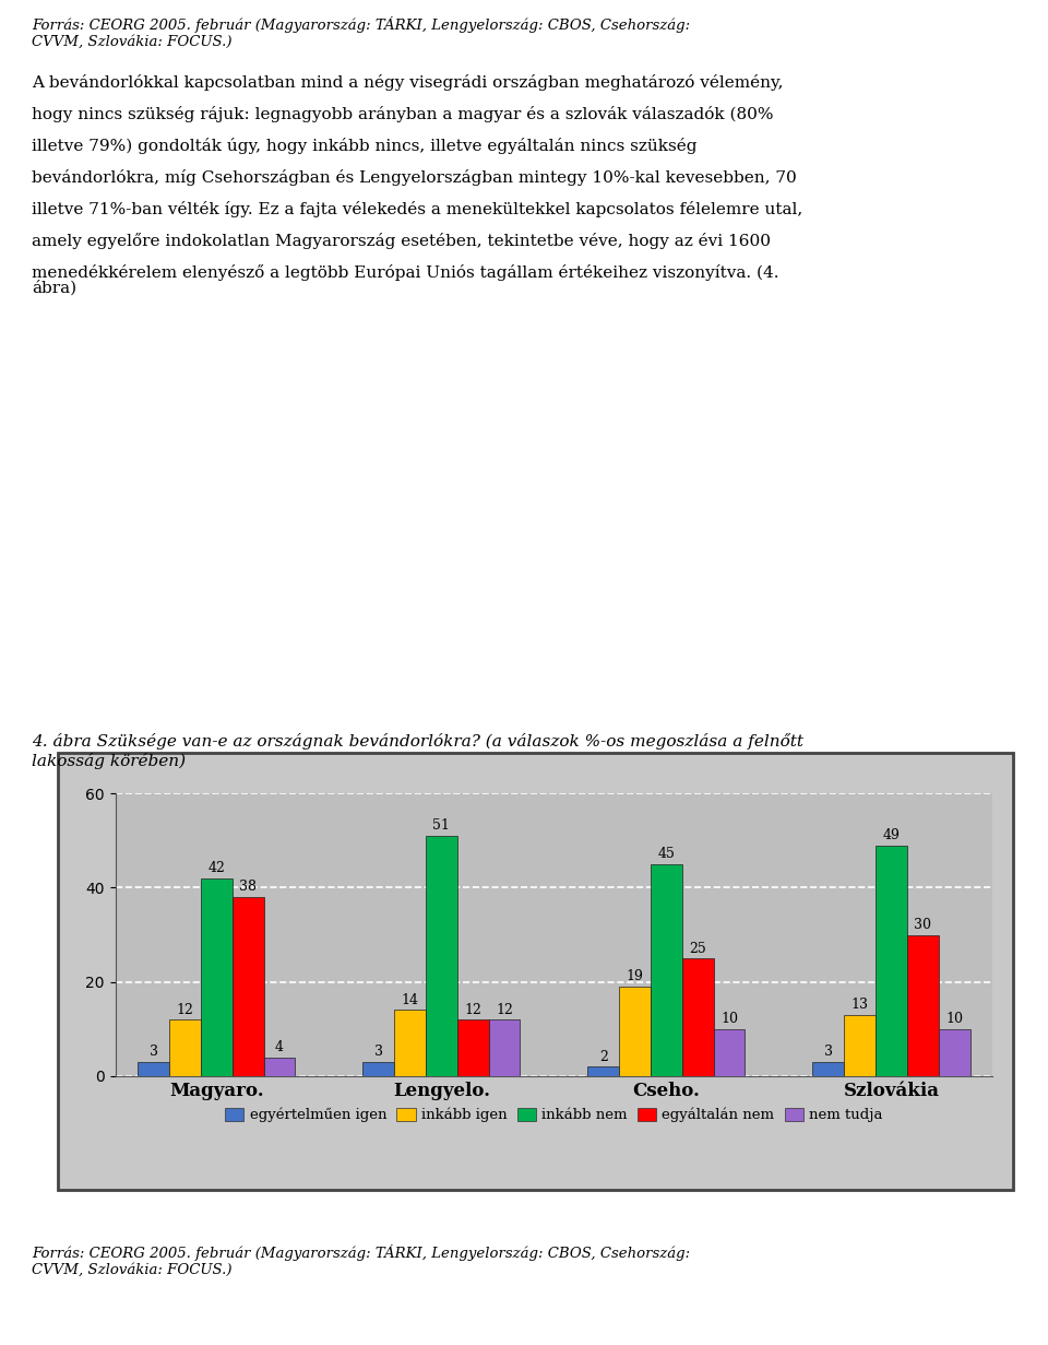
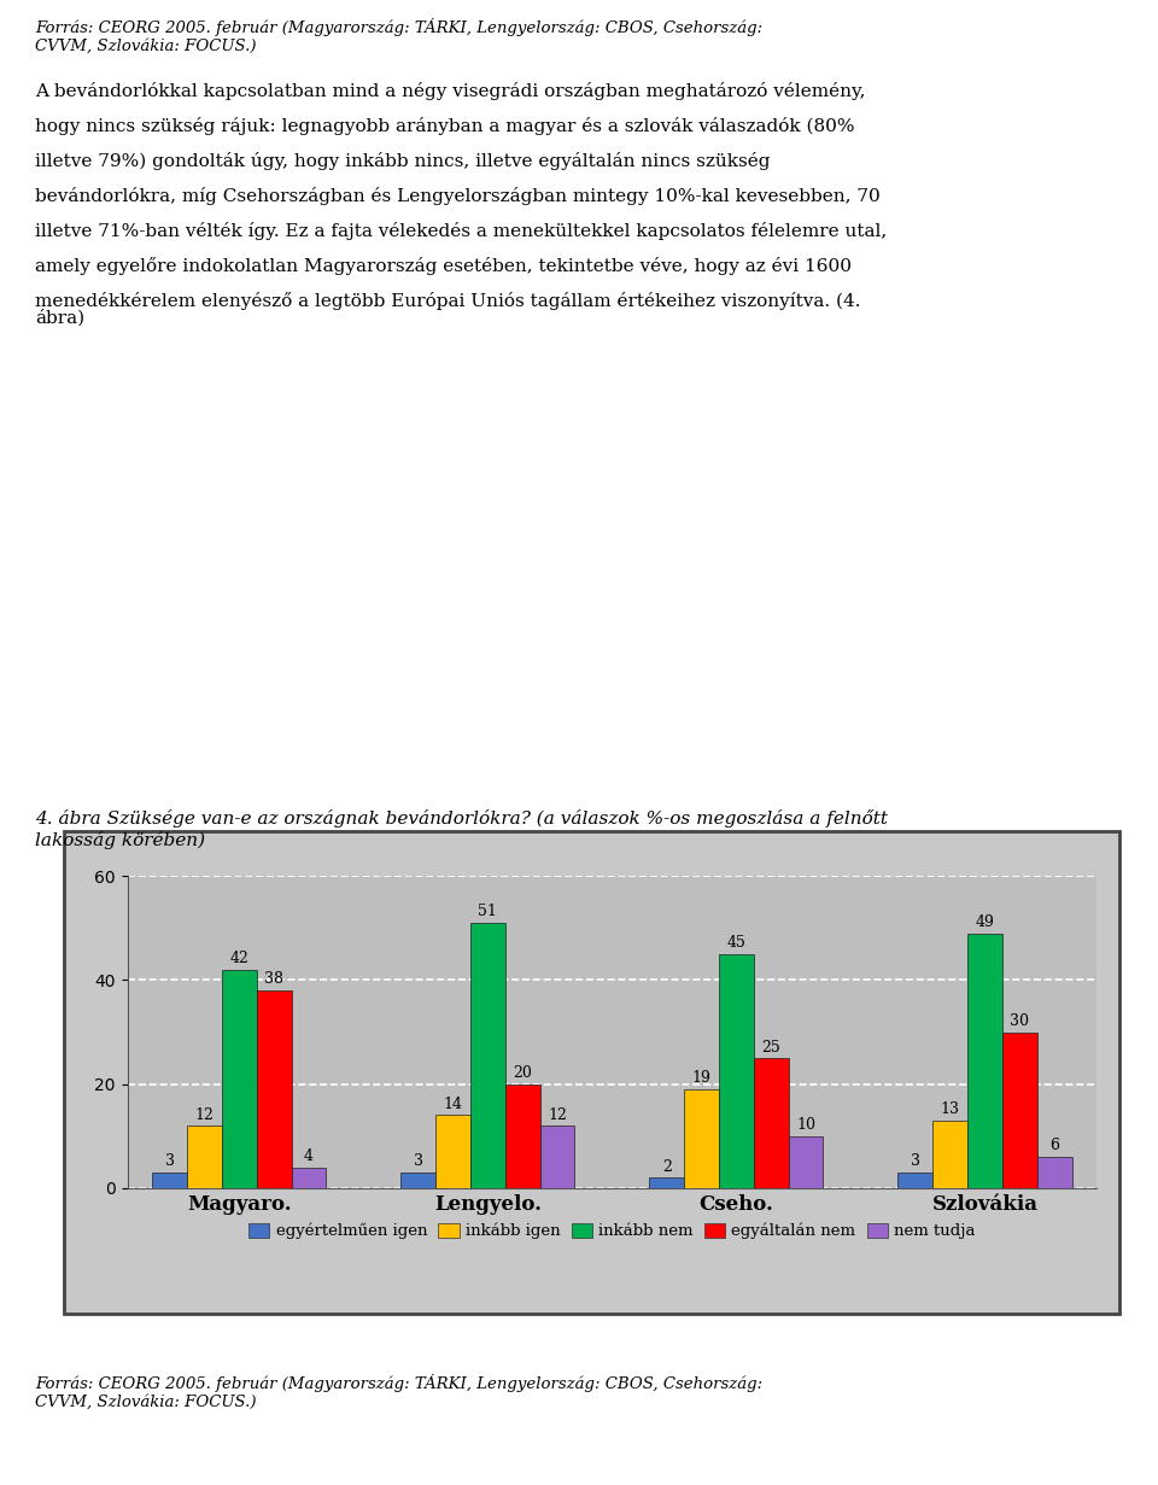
egyáltalán nem/Lengyelo.: 12 -> 20
nem tudja/Szlovákia: 10 -> 6
